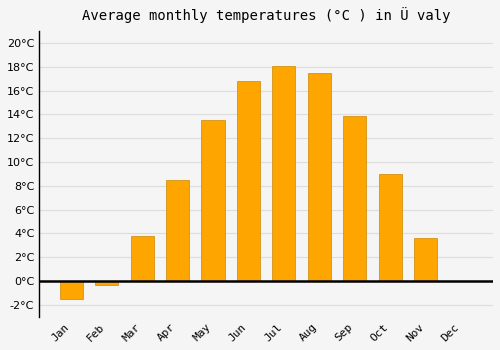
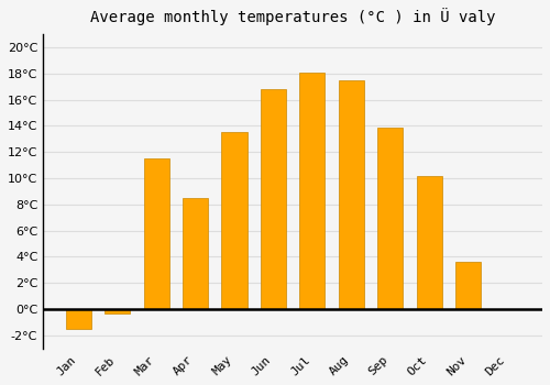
Mar: 3.8°C -> 11.5°C
Oct: 9.0°C -> 10.2°C
